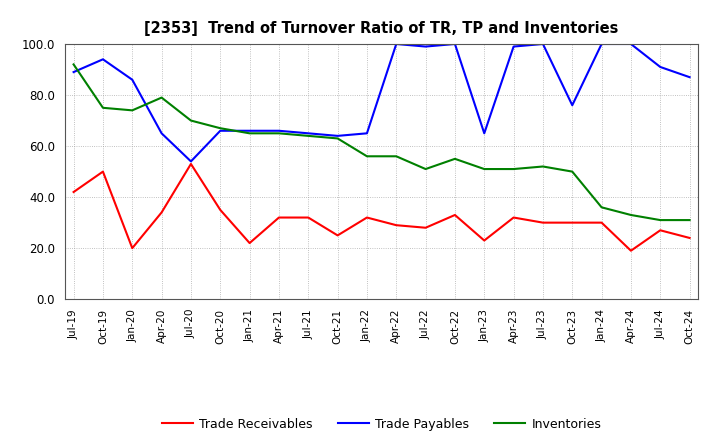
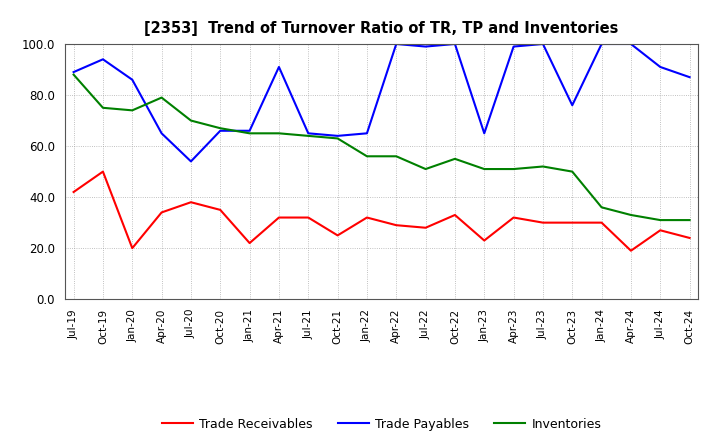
Inventories/Jul-19: 92 -> 88
Trade Receivables/Jul-20: 53 -> 38
Trade Payables/Apr-21: 66 -> 91
